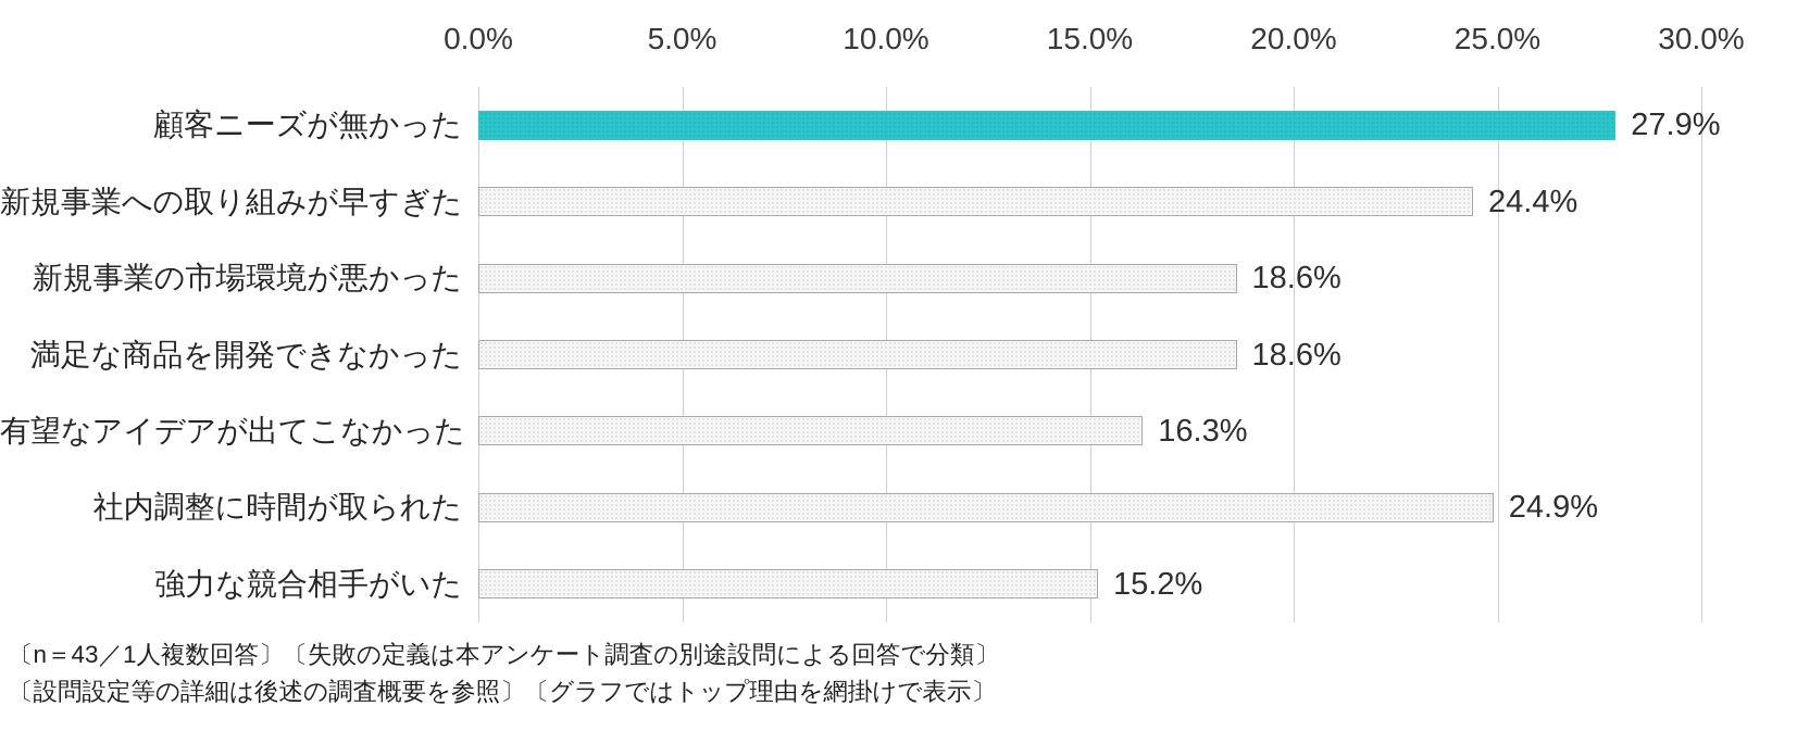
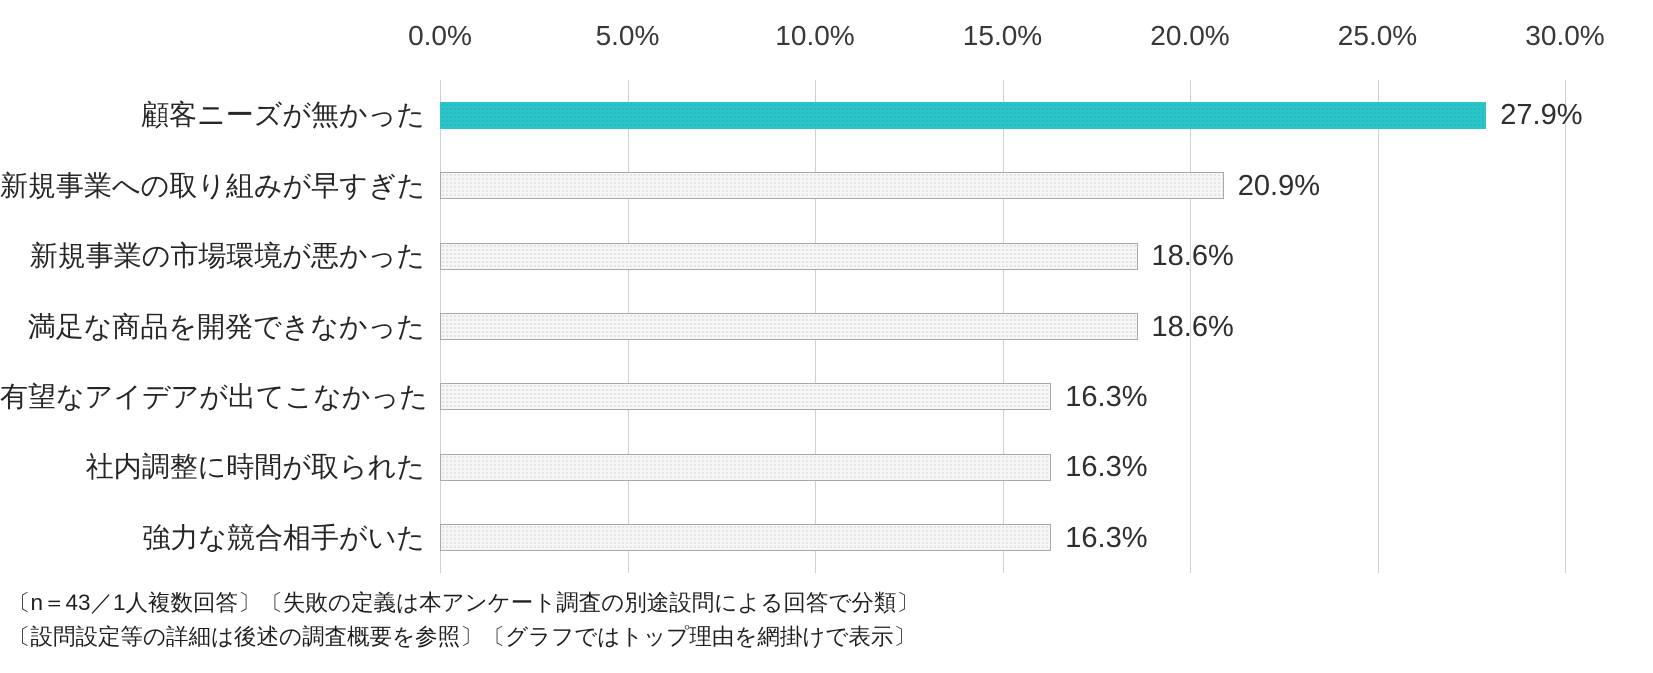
新規事業への取り組みが早すぎた: 24.4% -> 20.9%
社内調整に時間が取られた: 24.9% -> 16.3%
強力な競合相手がいた: 15.2% -> 16.3%
